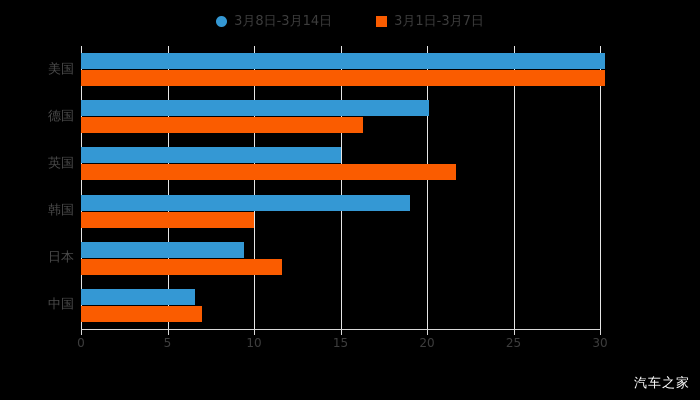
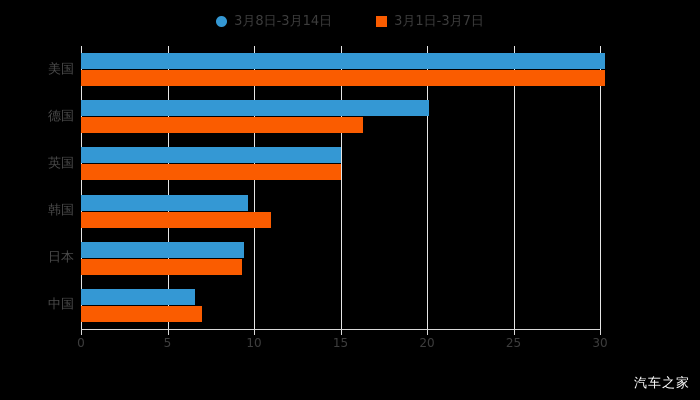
3月1日-3月7日/英国: 21.7 -> 15.0
3月8日-3月14日/韩国: 19.0 -> 9.7
3月1日-3月7日/韩国: 10.0 -> 11.0
3月1日-3月7日/日本: 11.6 -> 9.3
